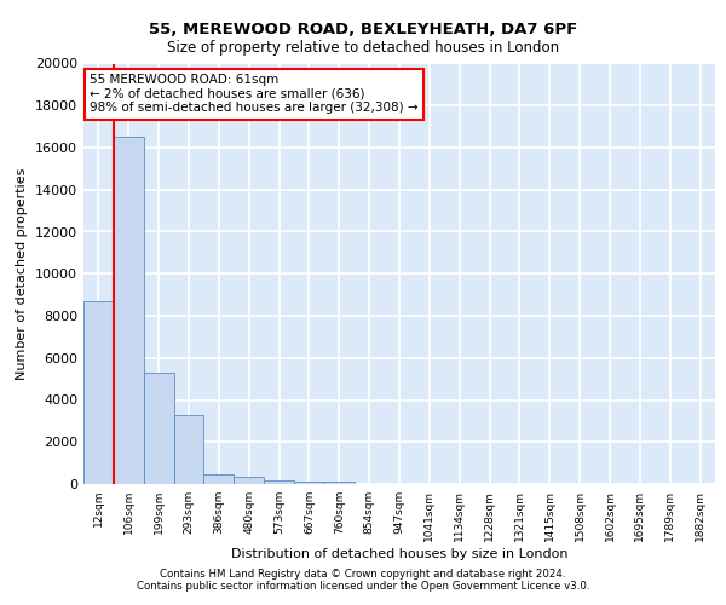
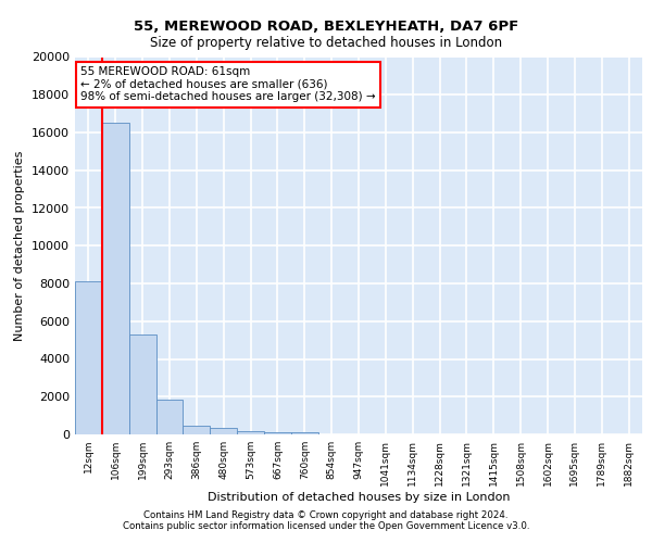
12sqm: 8700 -> 8100
293sqm: 3300 -> 1800
